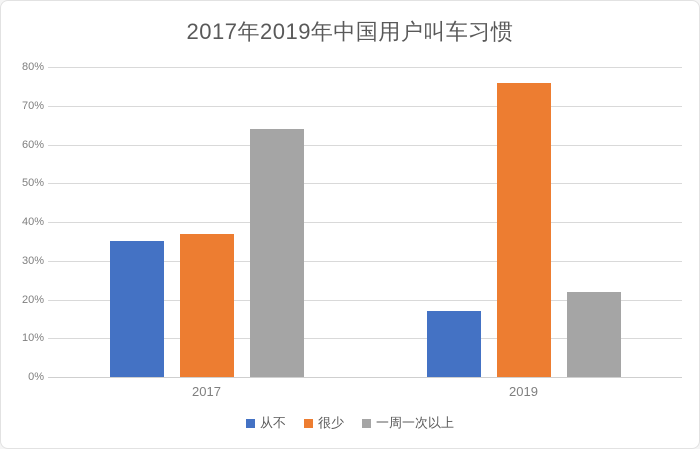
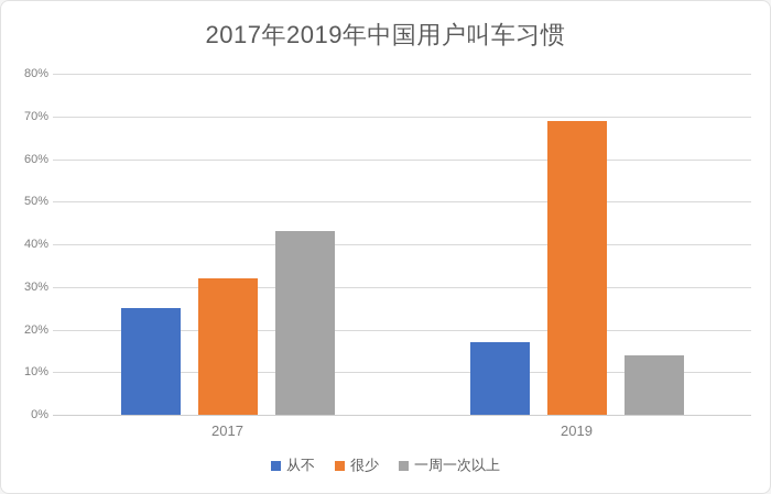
从不/2017: 35% -> 25%
很少/2017: 37% -> 32%
一周一次以上/2017: 64% -> 43%
很少/2019: 76% -> 69%
一周一次以上/2019: 22% -> 14%
